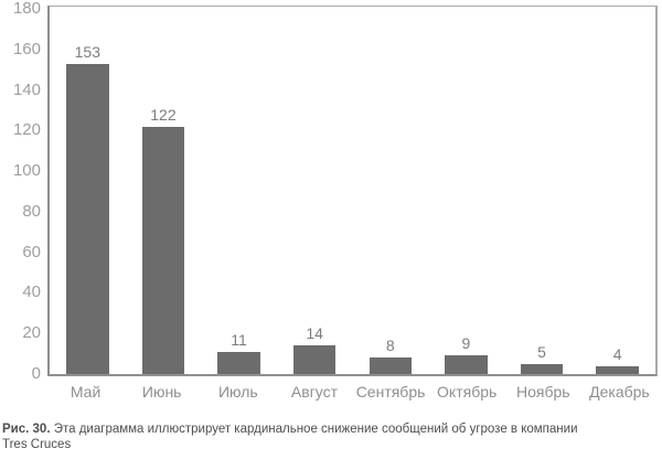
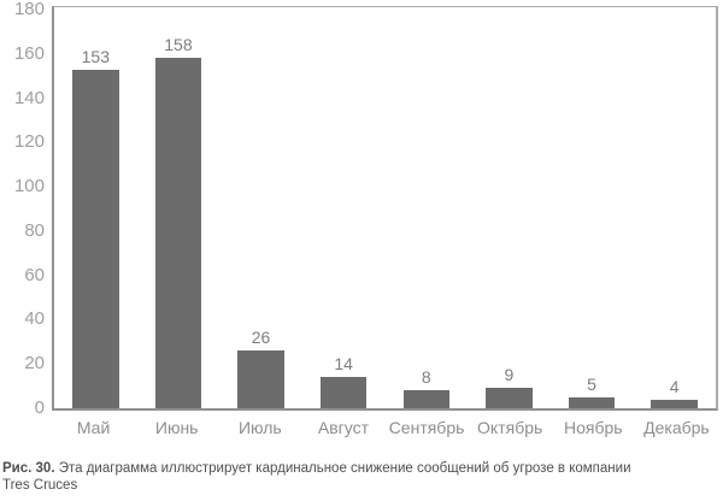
Июнь: 122 -> 158
Июль: 11 -> 26
